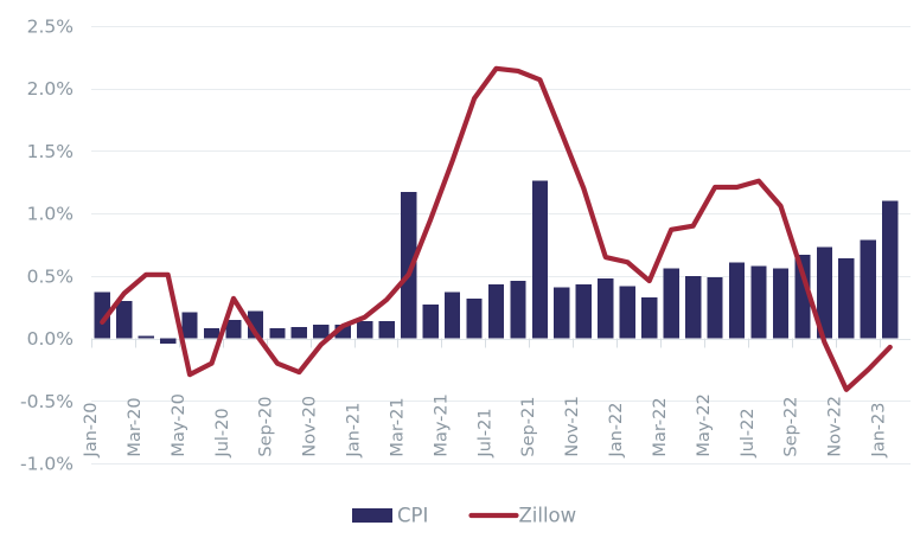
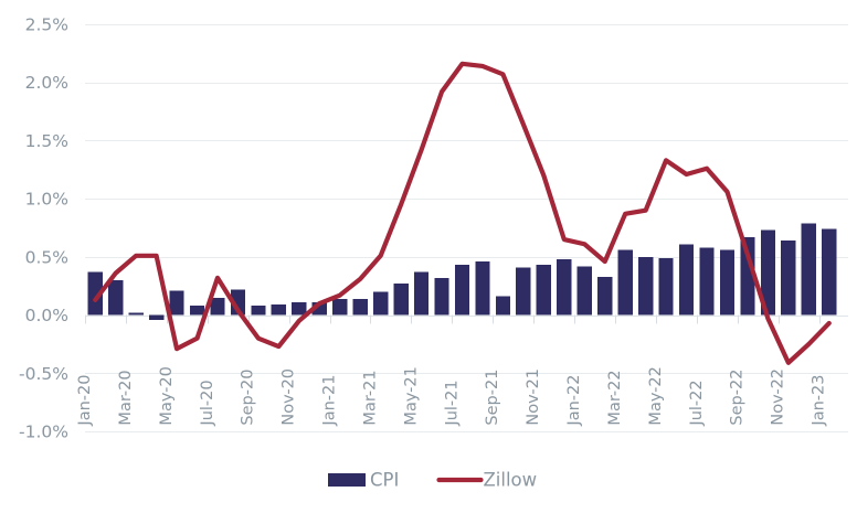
CPI/Mar-21: 1.17% -> 0.20%
CPI/Sep-21: 1.26% -> 0.16%
Zillow/May-22: 1.21% -> 1.33%
CPI/Jan-23: 1.10% -> 0.74%
